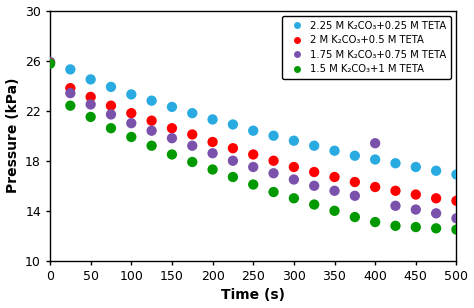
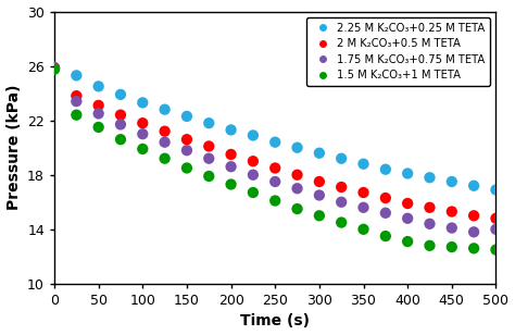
1.75 M K₂CO₃+0.75 M TETA/400: 19.4 -> 14.8
1.75 M K₂CO₃+0.75 M TETA/500: 13.4 -> 14.0
